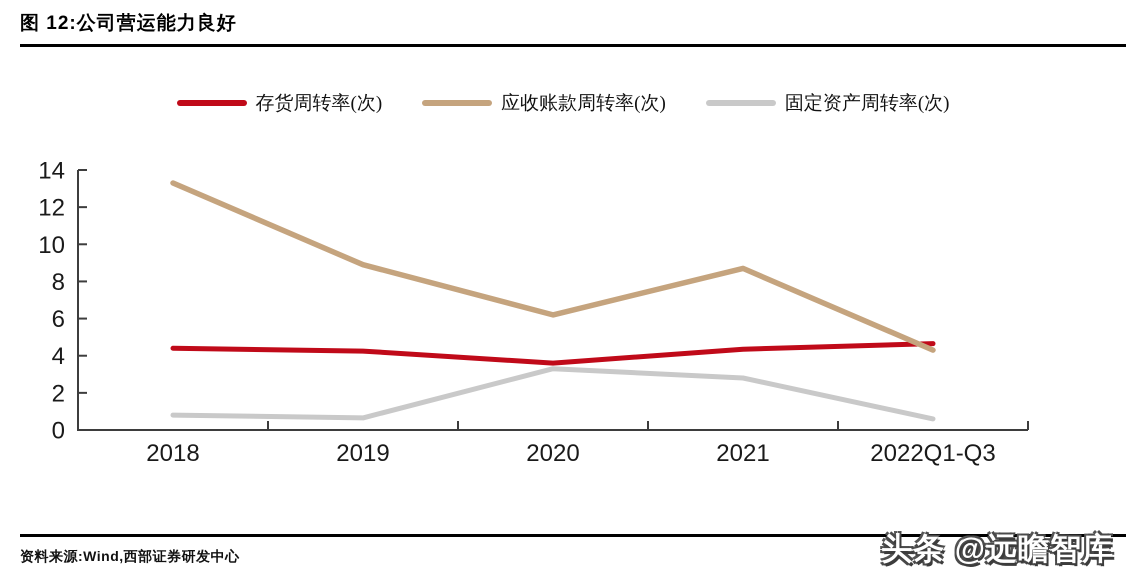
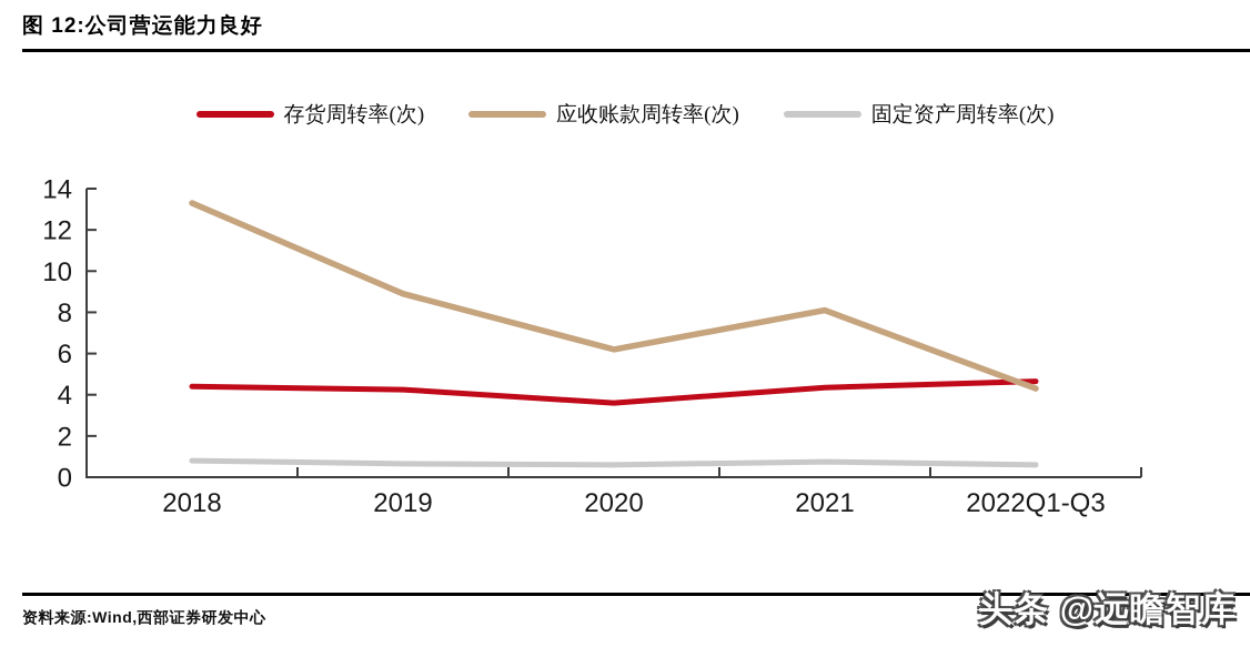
固定资产周转率(次)/2020: 3.3 -> 0.6
应收账款周转率(次)/2021: 8.7 -> 8.1
固定资产周转率(次)/2021: 2.8 -> 0.8
